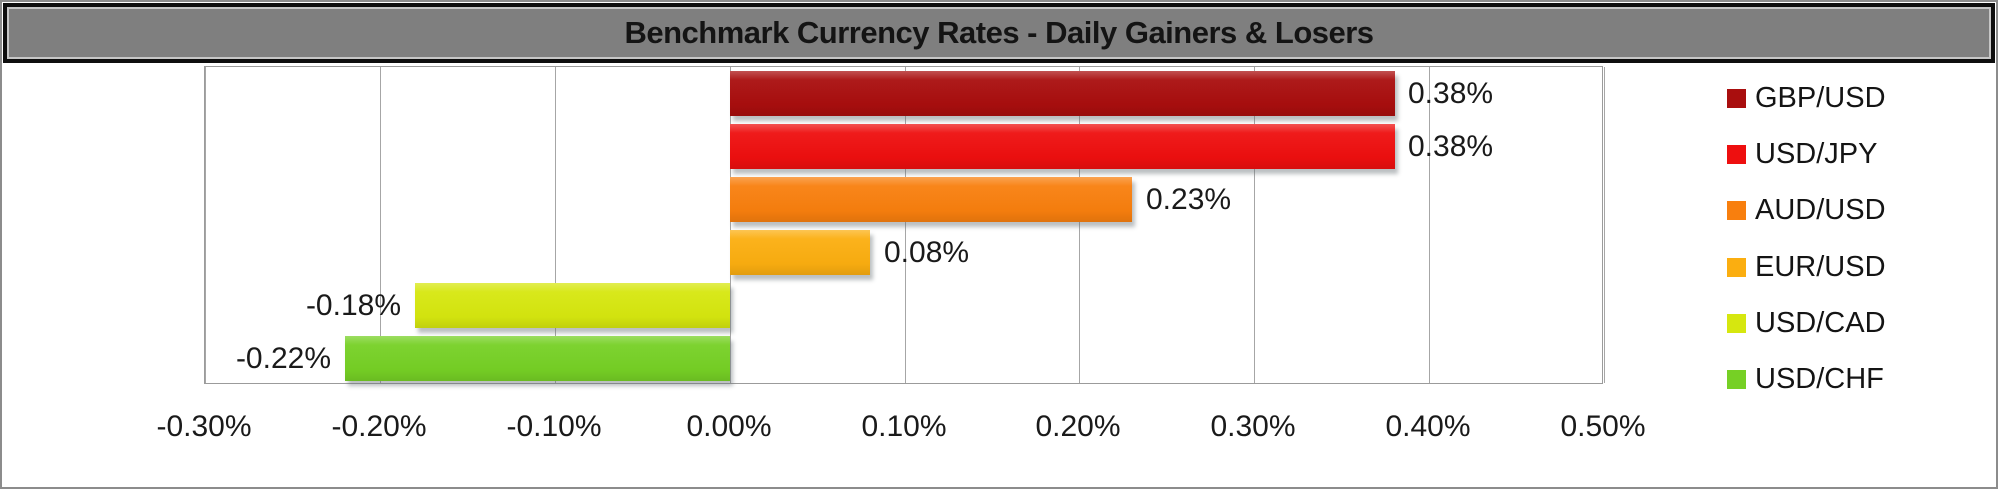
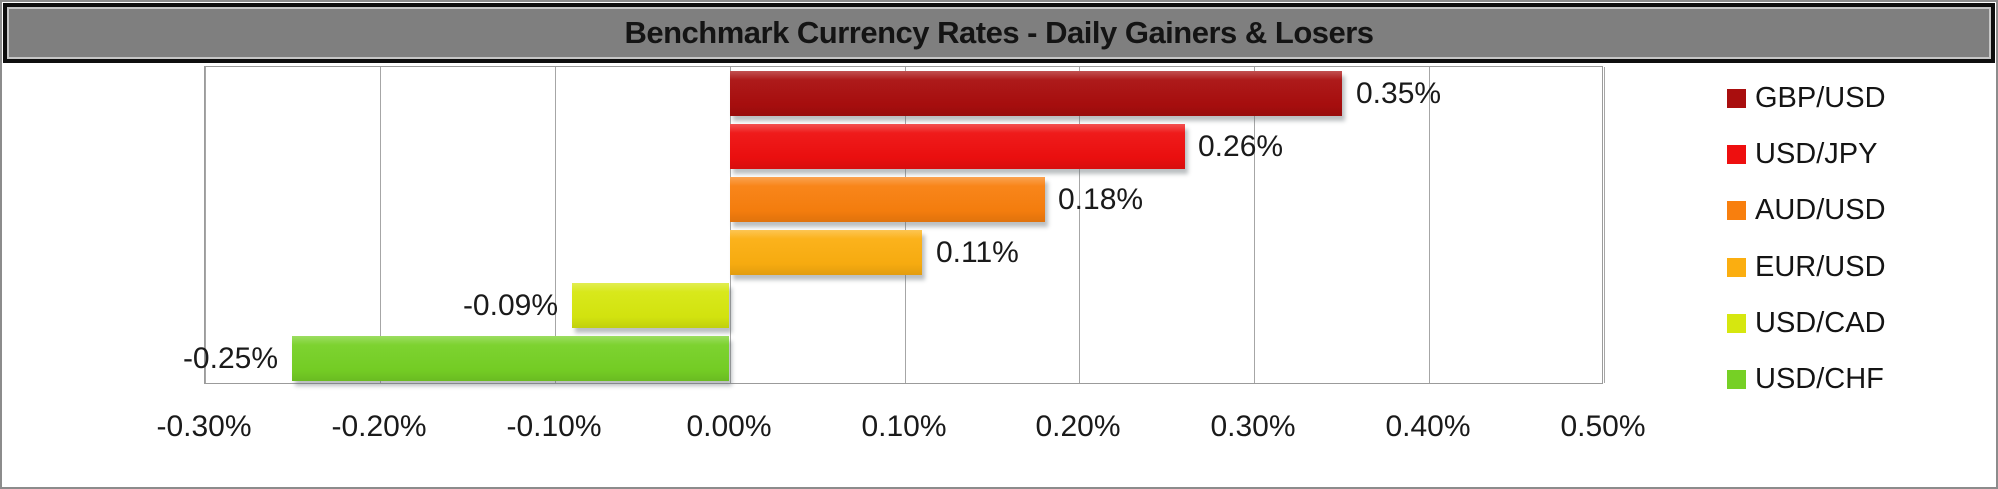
GBP/USD: 0.38% -> 0.35%
USD/JPY: 0.38% -> 0.26%
AUD/USD: 0.23% -> 0.18%
EUR/USD: 0.08% -> 0.11%
USD/CAD: -0.18% -> -0.09%
USD/CHF: -0.22% -> -0.25%
